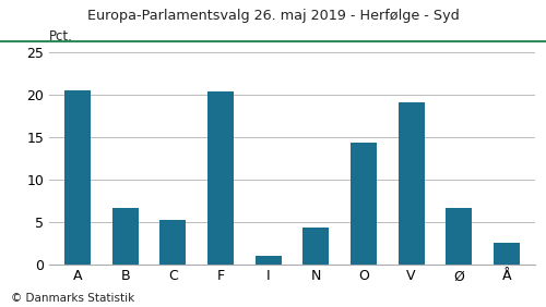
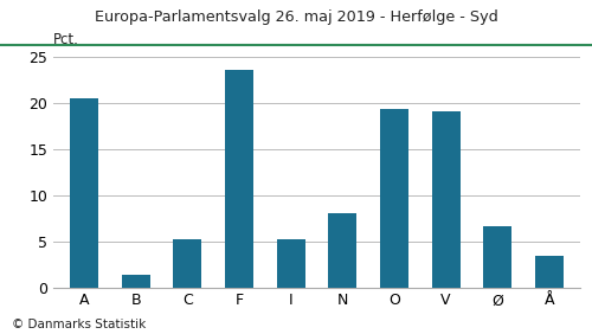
B: 6.6 -> 1.4
F: 20.4 -> 23.6
I: 1.0 -> 5.2
N: 4.3 -> 8.0
O: 14.3 -> 19.4
Å: 2.5 -> 3.4
